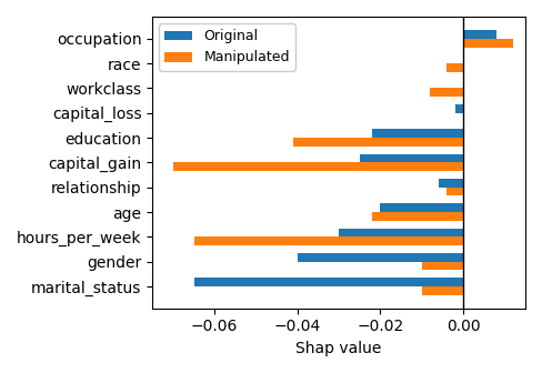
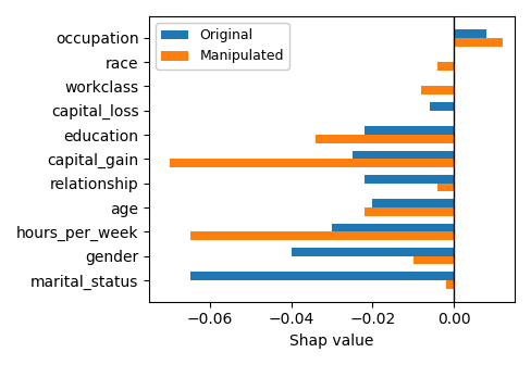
Original/capital_loss: -0.002 -> -0.006
Manipulated/education: -0.041 -> -0.034
Original/relationship: -0.006 -> -0.022
Manipulated/marital_status: -0.010 -> -0.002
